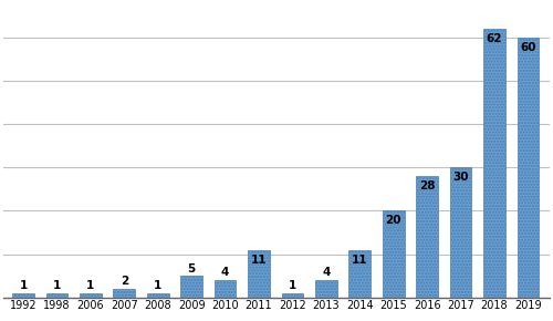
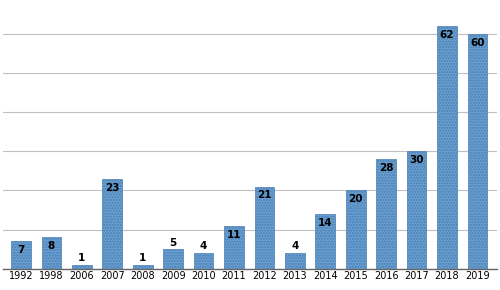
1992: 1 -> 7
1998: 1 -> 8
2007: 2 -> 23
2012: 1 -> 21
2014: 11 -> 14
